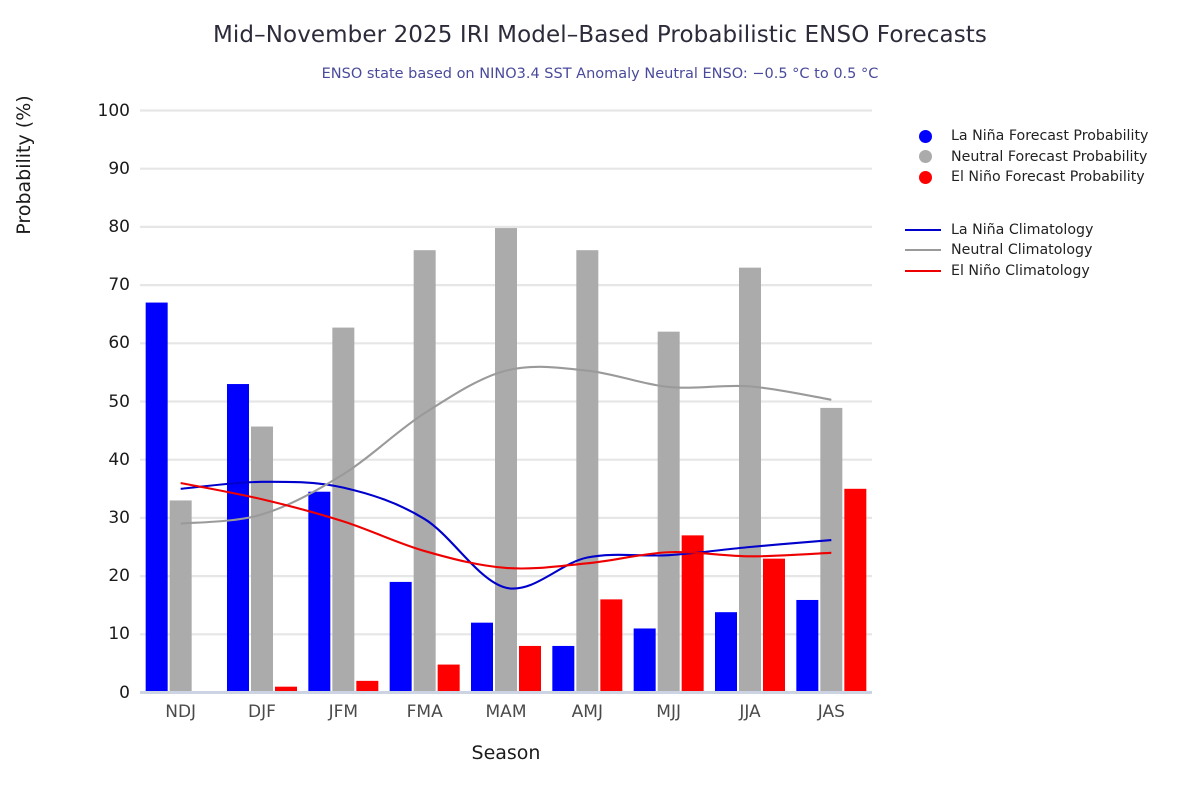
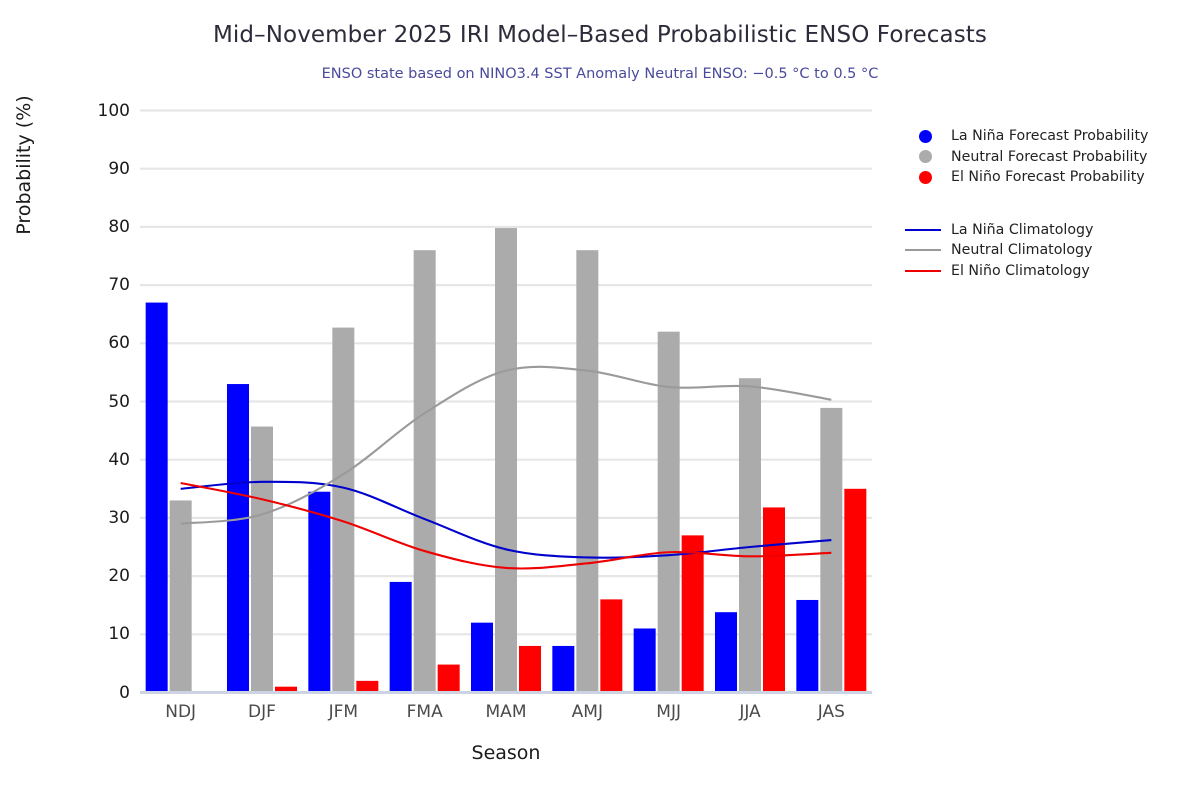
La Niña Climatology/MAM: 18 -> 25
Neutral Forecast Probability/JJA: 73 -> 54
El Niño Forecast Probability/JJA: 23 -> 32
